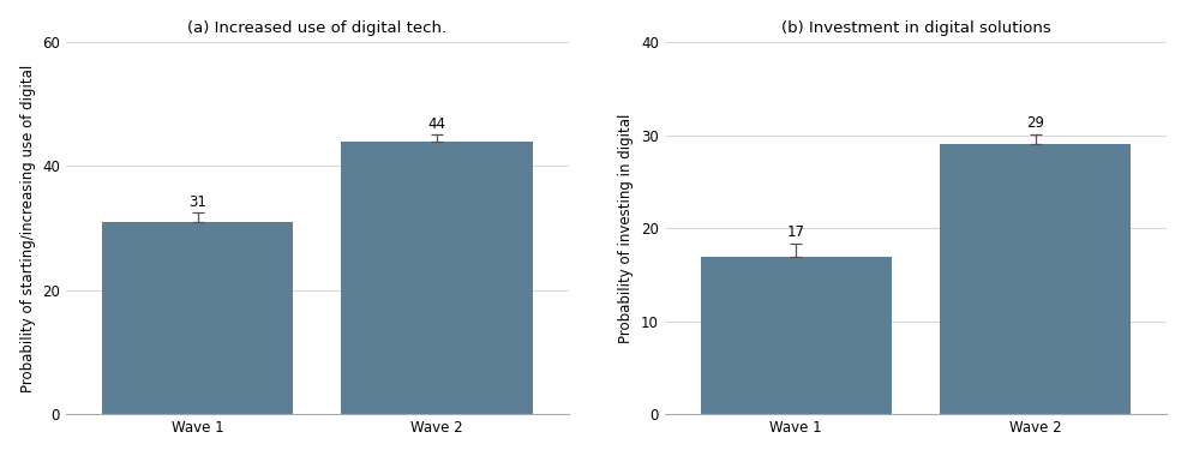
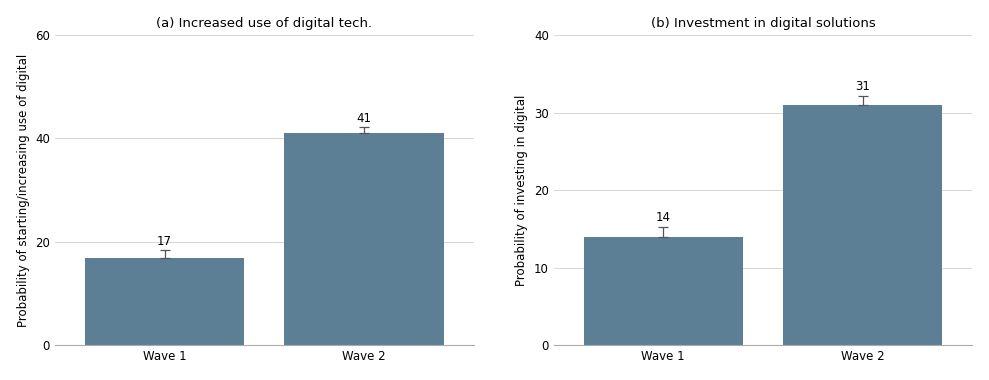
(a) Increased use of digital tech./Wave 1: 31 -> 17
(a) Increased use of digital tech./Wave 2: 44 -> 41
(b) Investment in digital solutions/Wave 1: 17 -> 14
(b) Investment in digital solutions/Wave 2: 29 -> 31
